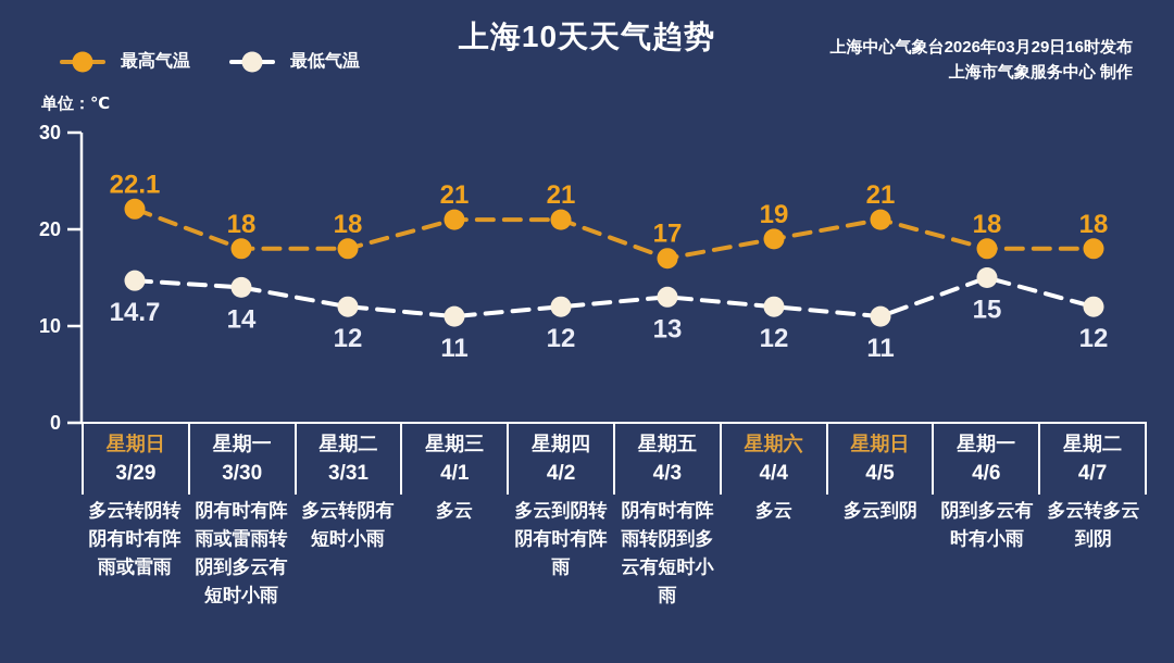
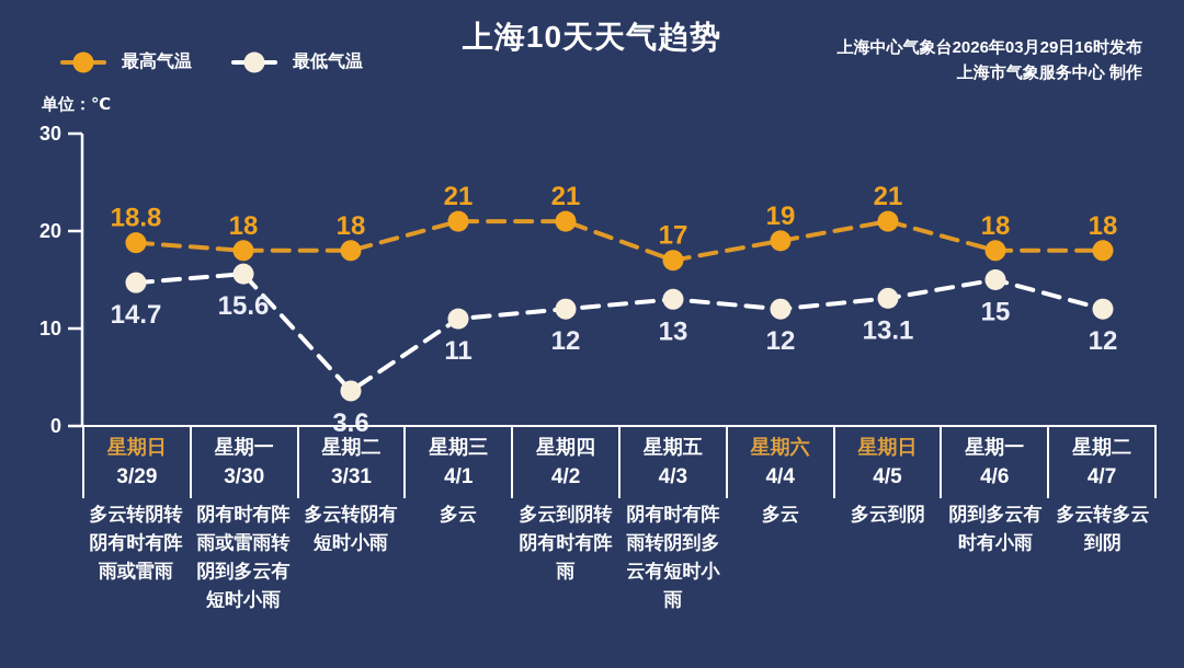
最高气温/3/29: 22.1 -> 18.8
最低气温/3/30: 14 -> 15.6
最低气温/3/31: 12 -> 3.6
最低气温/4/5: 11 -> 13.1
